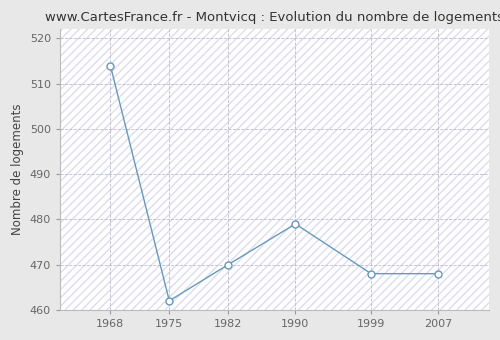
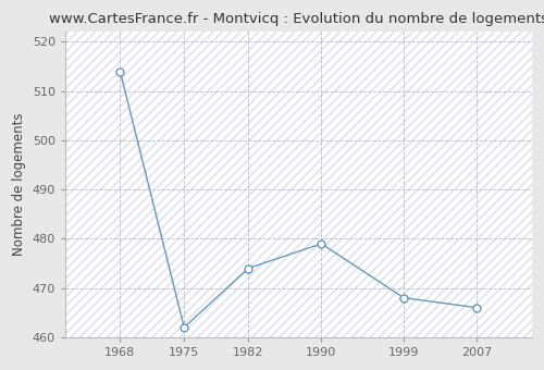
1982: 470 -> 474
2007: 468 -> 466
